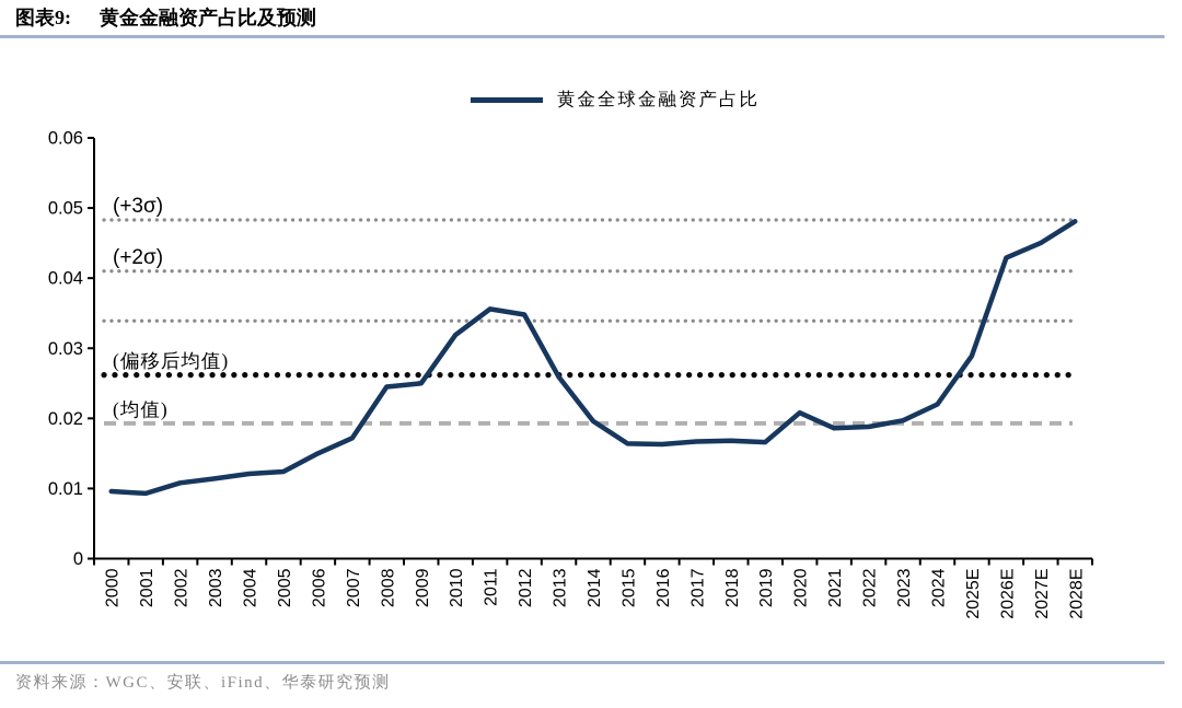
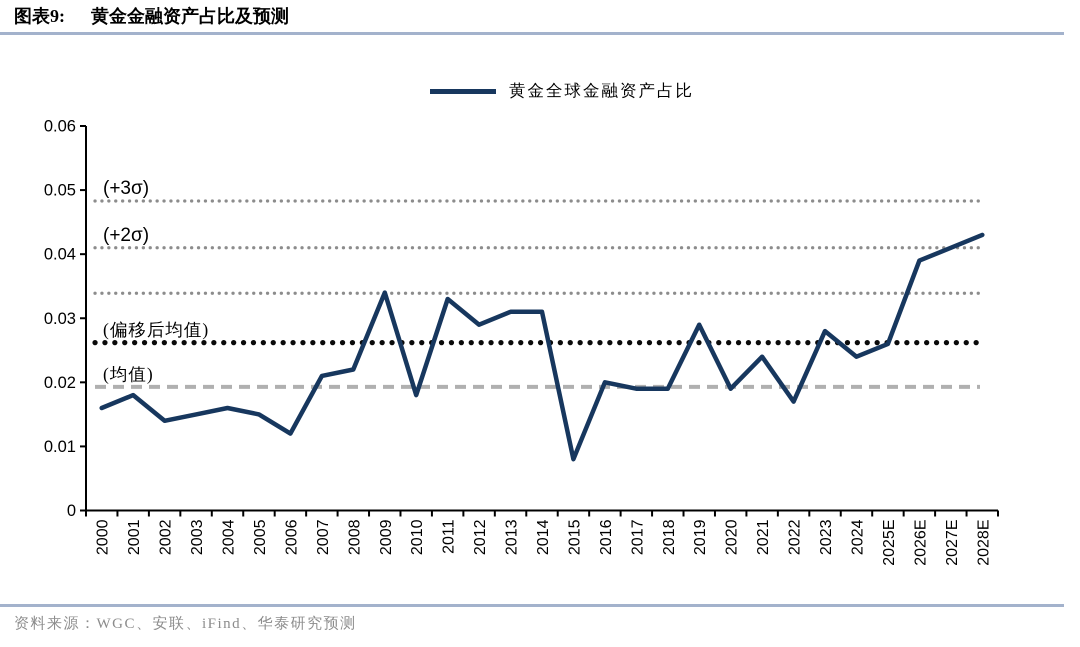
2000: 0.010 -> 0.016
2001: 0.009 -> 0.018
2002: 0.011 -> 0.014
2003: 0.011 -> 0.015
2004: 0.012 -> 0.016
2005: 0.012 -> 0.015
2006: 0.015 -> 0.012
2007: 0.017 -> 0.021
2008: 0.025 -> 0.022
2009: 0.025 -> 0.034
2010: 0.032 -> 0.018
2011: 0.036 -> 0.033
2012: 0.035 -> 0.029
2013: 0.026 -> 0.031
2014: 0.020 -> 0.031
2015: 0.016 -> 0.008
2016: 0.016 -> 0.020
2017: 0.017 -> 0.019
2018: 0.017 -> 0.019
2019: 0.017 -> 0.029
2020: 0.021 -> 0.019
2021: 0.019 -> 0.024
2022: 0.019 -> 0.017
2023: 0.020 -> 0.028
2024: 0.022 -> 0.024
2025E: 0.029 -> 0.026
2026E: 0.043 -> 0.039
2027E: 0.045 -> 0.041
2028E: 0.048 -> 0.043
